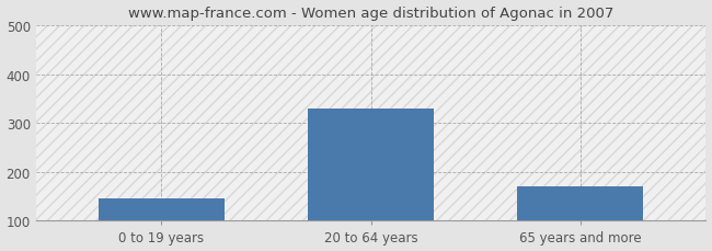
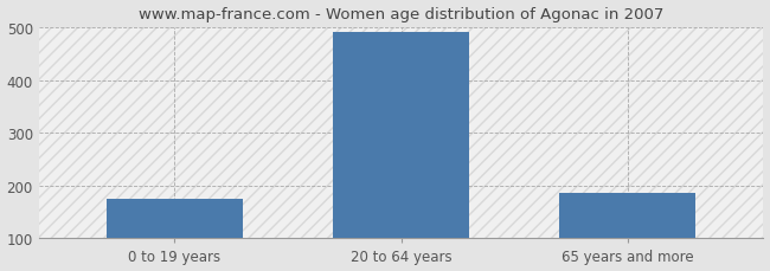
0 to 19 years: 145 -> 175
20 to 64 years: 330 -> 490
65 years and more: 170 -> 185
